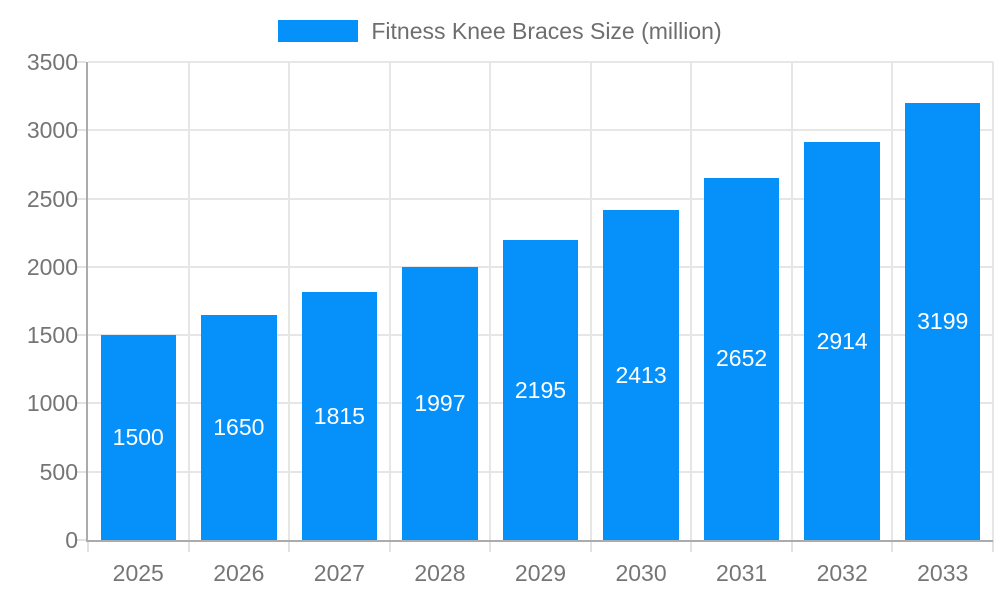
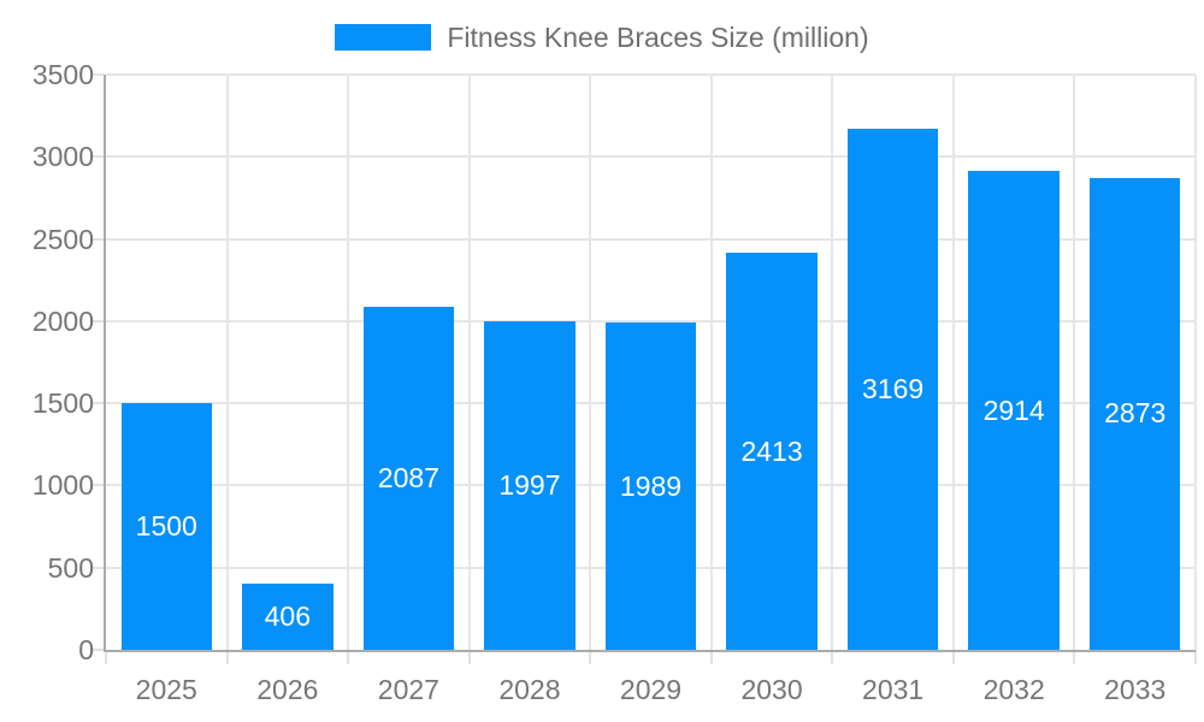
2026: 1650 -> 406
2027: 1815 -> 2087
2029: 2195 -> 1989
2031: 2652 -> 3169
2033: 3199 -> 2873
